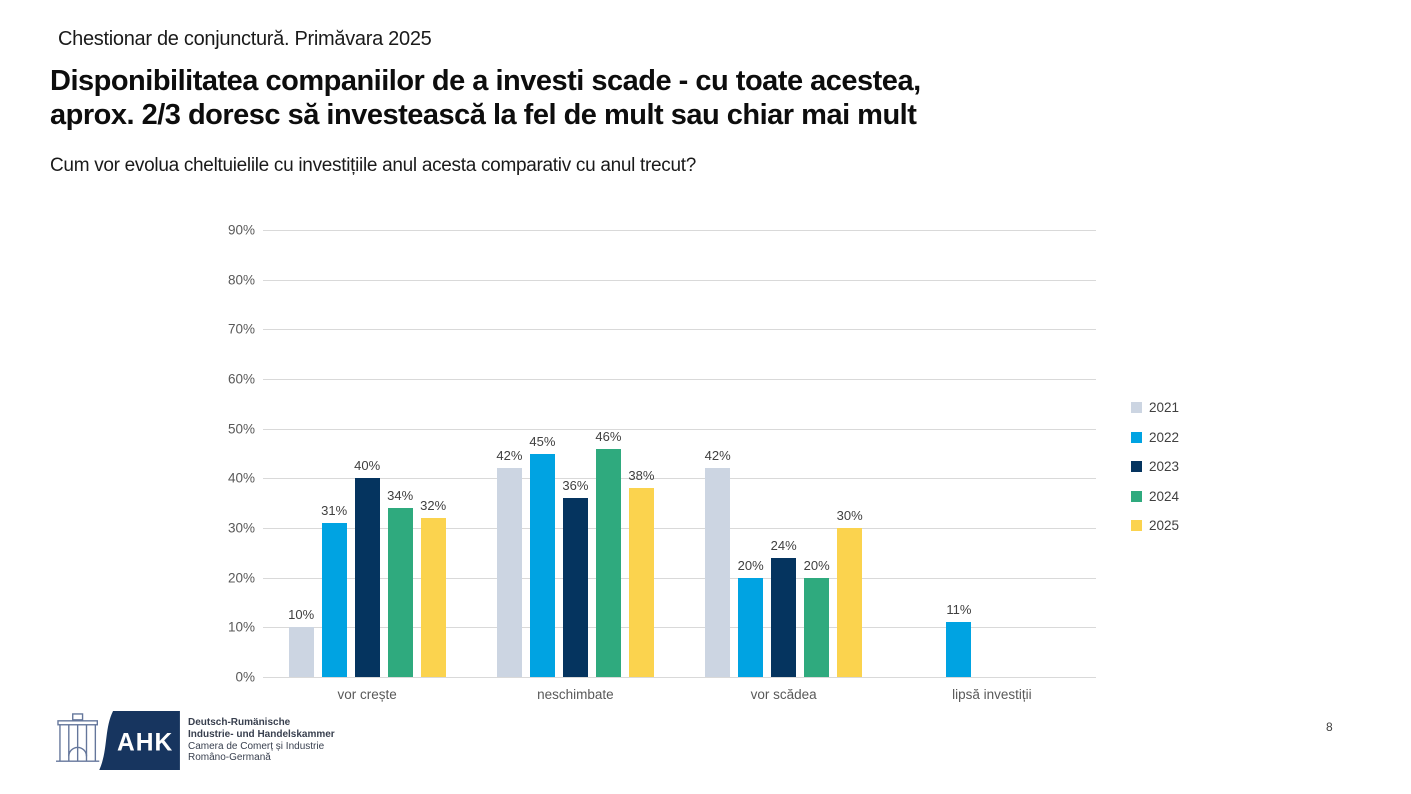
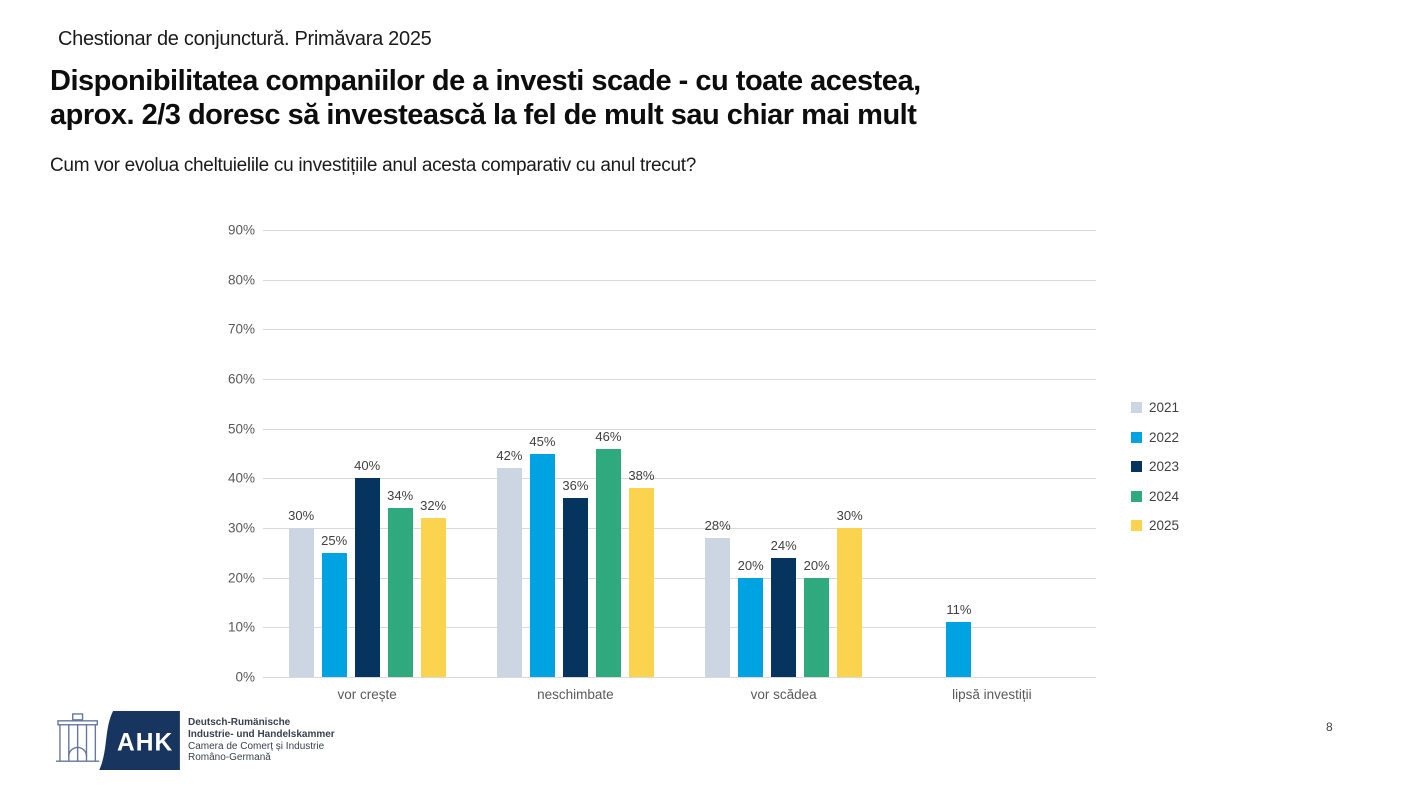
2021/vor crește: 10% -> 30%
2022/vor crește: 31% -> 25%
2021/vor scădea: 42% -> 28%
